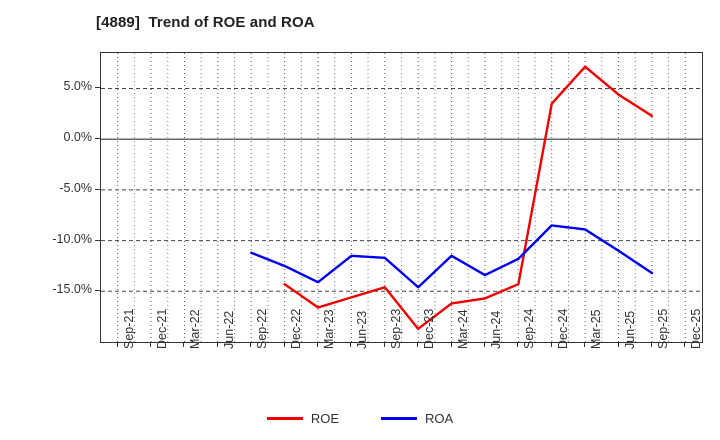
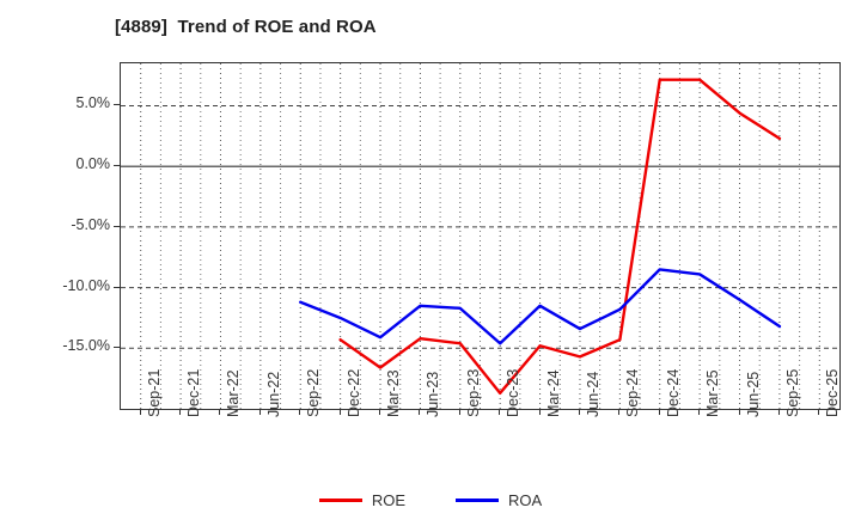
ROE/Jun-23: -15.6% -> -14.2%
ROE/Mar-24: -16.2% -> -14.8%
ROE/Dec-24: 3.5% -> 7.2%
